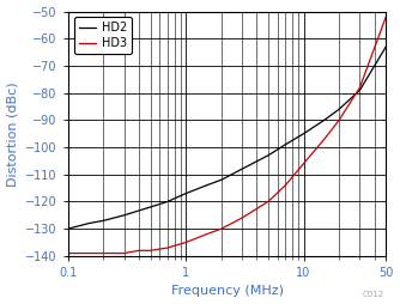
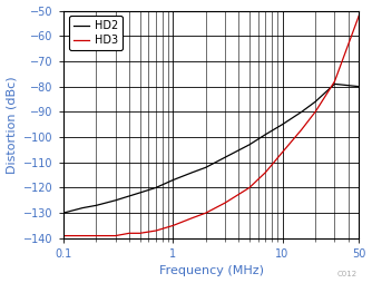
HD2/50: -63 -> -80
